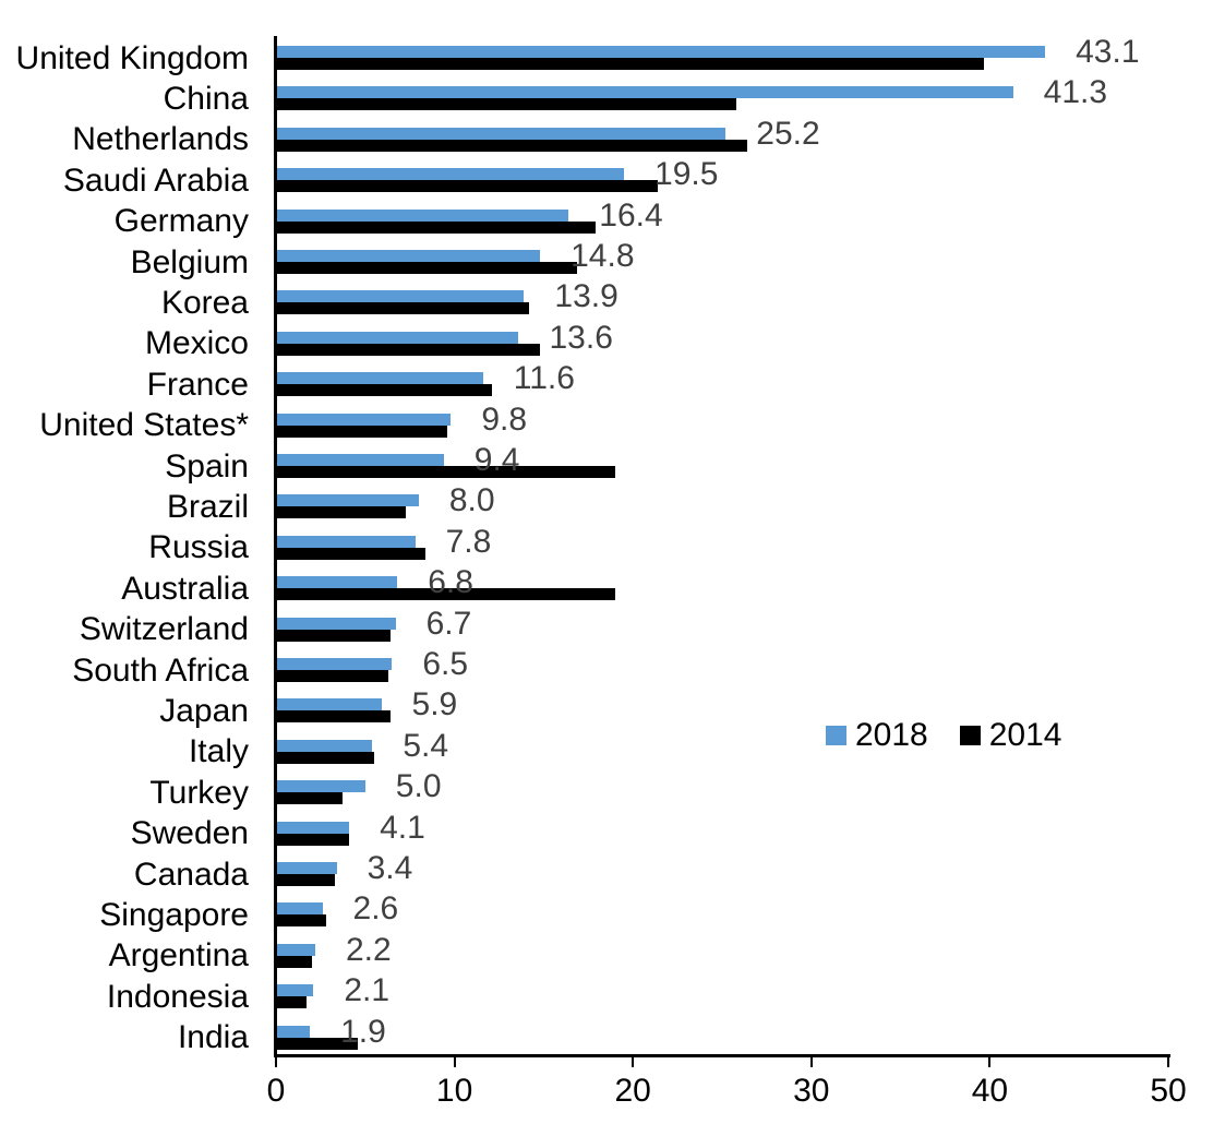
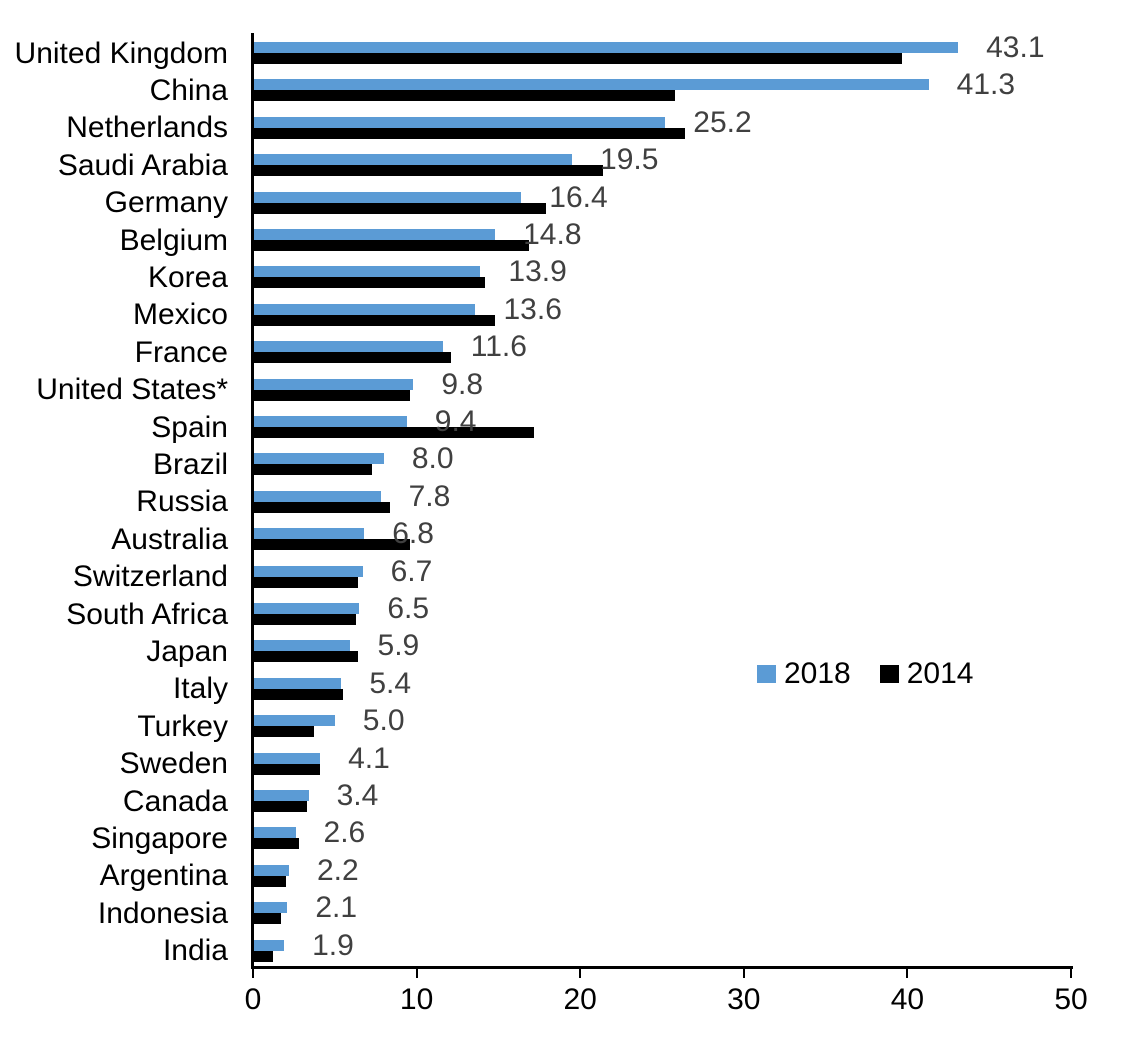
2014/Spain: 19.0 -> 17.2
2014/Australia: 19.0 -> 9.6
2014/India: 4.6 -> 1.2
